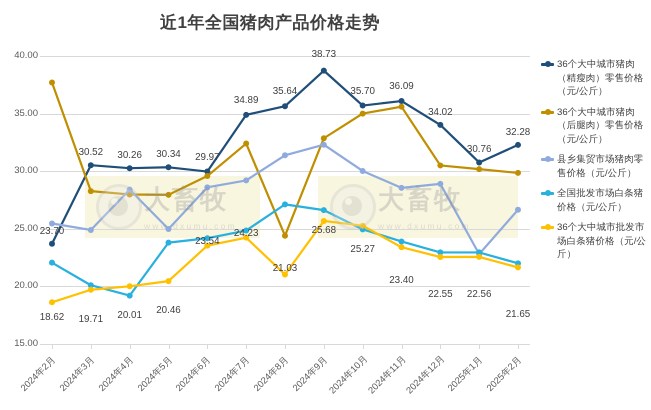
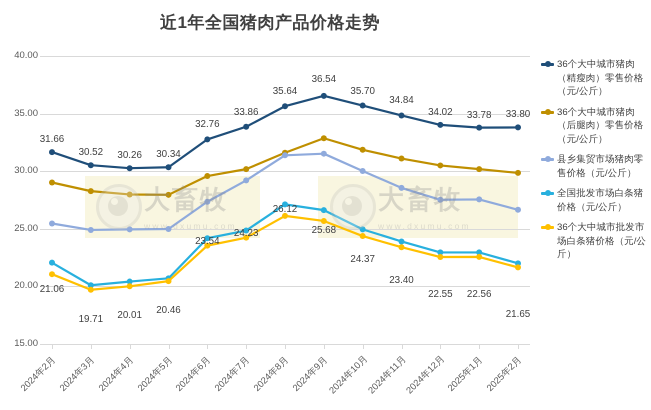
36个大中城市猪肉（精瘦肉）零售价格（元/公斤）/2024年2月: 23.70 -> 31.66
36个大中城市猪肉（后腿肉）零售价格（元/公斤）/2024年2月: 37.7 -> 29.0
36个大中城市批发市场白条猪价格（元/公斤）/2024年2月: 18.62 -> 21.06
县乡集贸市场猪肉零售价格（元/公斤）/2024年4月: 28.4 -> 24.9
全国批发市场白条猪价格（元/公斤）/2024年4月: 19.2 -> 20.4
全国批发市场白条猪价格（元/公斤）/2024年5月: 23.8 -> 20.7
36个大中城市猪肉（精瘦肉）零售价格（元/公斤）/2024年6月: 29.97 -> 32.76
县乡集贸市场猪肉零售价格（元/公斤）/2024年6月: 28.6 -> 27.4
36个大中城市猪肉（精瘦肉）零售价格（元/公斤）/2024年7月: 34.89 -> 33.86
36个大中城市猪肉（后腿肉）零售价格（元/公斤）/2024年7月: 32.4 -> 30.2
36个大中城市猪肉（后腿肉）零售价格（元/公斤）/2024年8月: 24.4 -> 31.6
36个大中城市批发市场白条猪价格（元/公斤）/2024年8月: 21.03 -> 26.12
36个大中城市猪肉（精瘦肉）零售价格（元/公斤）/2024年9月: 38.73 -> 36.54
县乡集贸市场猪肉零售价格（元/公斤）/2024年9月: 32.3 -> 31.5
36个大中城市猪肉（后腿肉）零售价格（元/公斤）/2024年10月: 35.0 -> 31.9
36个大中城市批发市场白条猪价格（元/公斤）/2024年10月: 25.27 -> 24.37
36个大中城市猪肉（精瘦肉）零售价格（元/公斤）/2024年11月: 36.09 -> 34.84
36个大中城市猪肉（后腿肉）零售价格（元/公斤）/2024年11月: 35.6 -> 31.1
县乡集贸市场猪肉零售价格（元/公斤）/2024年12月: 28.9 -> 27.5
36个大中城市猪肉（精瘦肉）零售价格（元/公斤）/2025年1月: 30.76 -> 33.78
县乡集贸市场猪肉零售价格（元/公斤）/2025年1月: 22.8 -> 27.6
36个大中城市猪肉（精瘦肉）零售价格（元/公斤）/2025年2月: 32.28 -> 33.80
